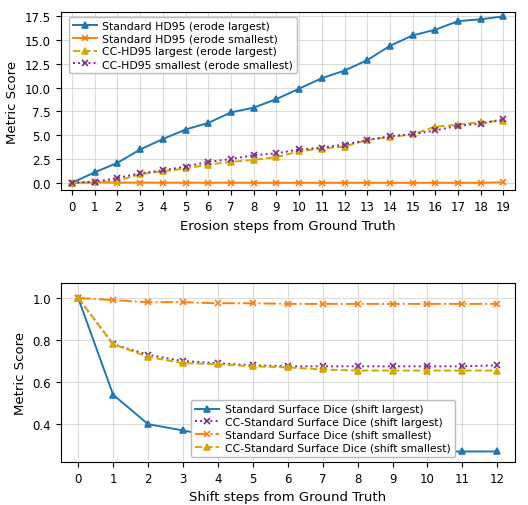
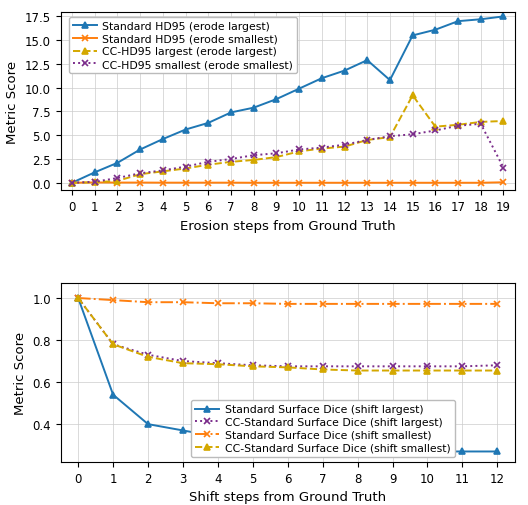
Standard HD95 (erode largest)/14: 14.4 -> 10.8
CC-HD95 largest (erode largest)/15: 5.1 -> 9.2
CC-HD95 smallest (erode smallest)/19: 6.7 -> 1.6
